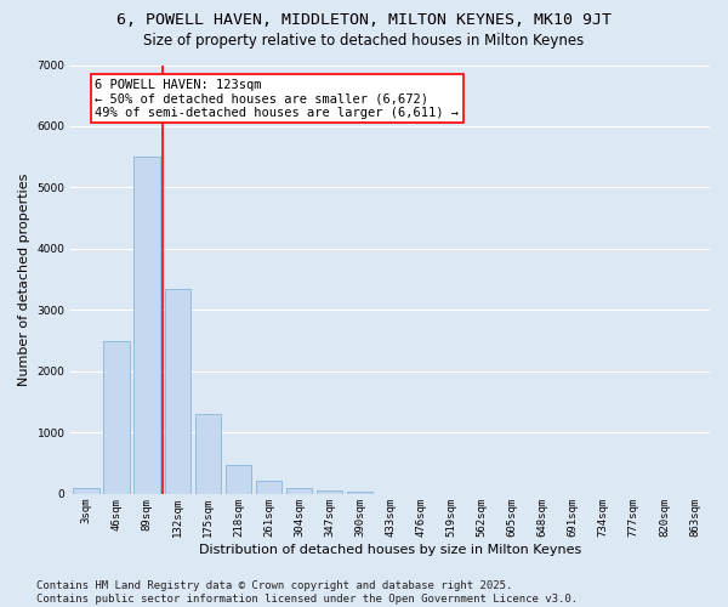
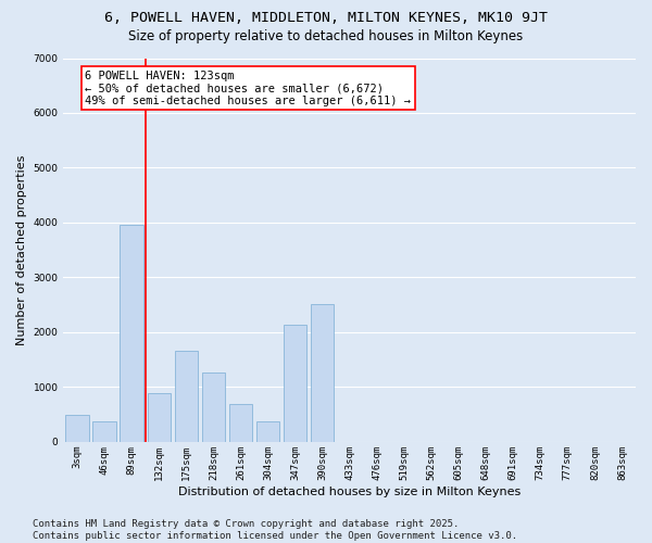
3sqm: 100 -> 500
46sqm: 2500 -> 380
89sqm: 5500 -> 3960
132sqm: 3350 -> 880
175sqm: 1300 -> 1660
218sqm: 480 -> 1260
261sqm: 220 -> 700
304sqm: 100 -> 380
347sqm: 60 -> 2140
390sqm: 30 -> 2520
